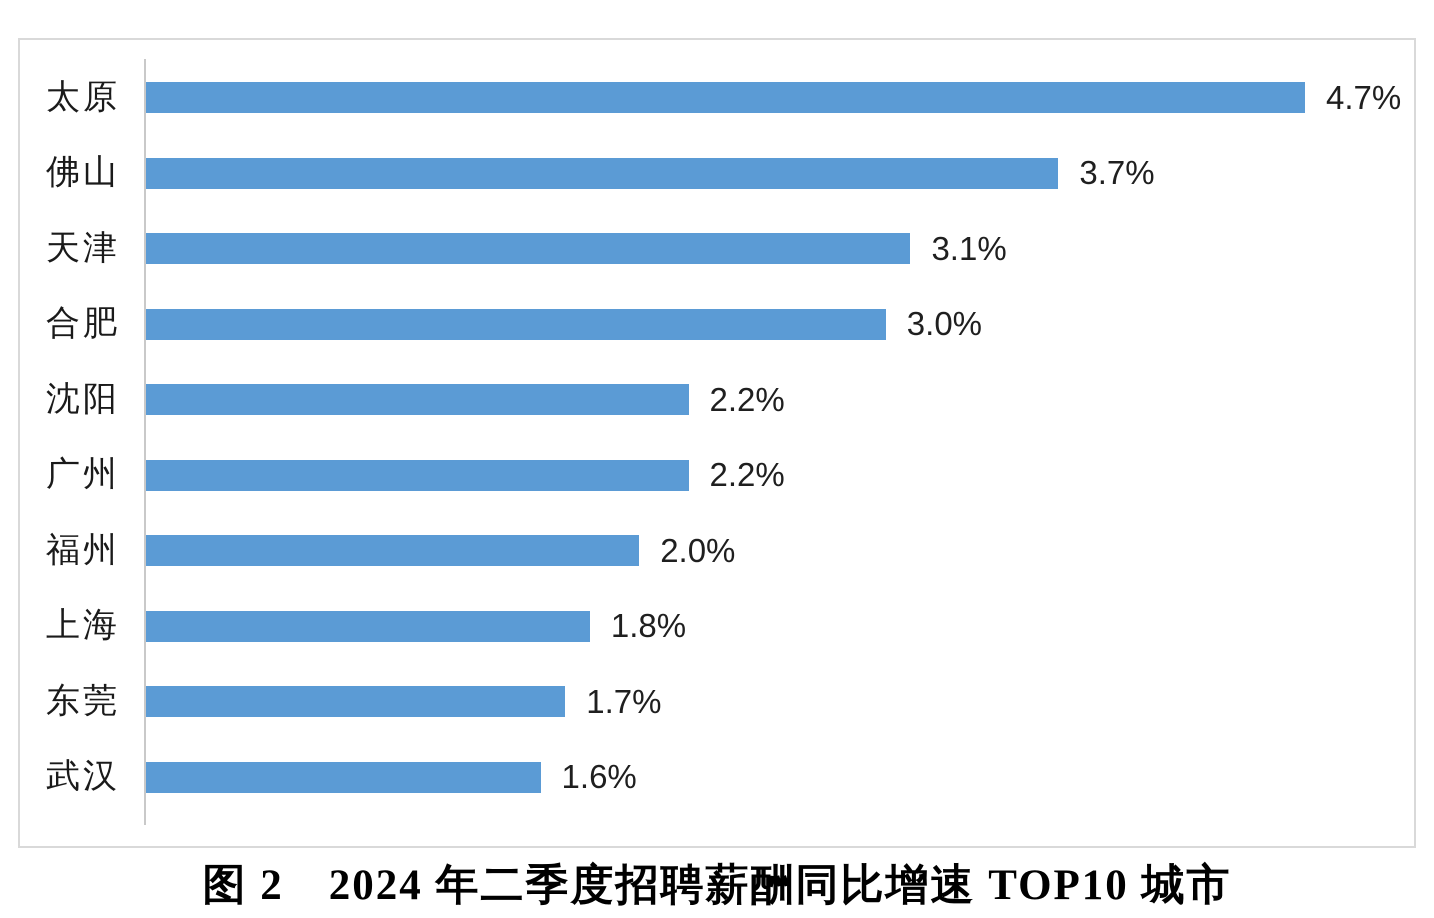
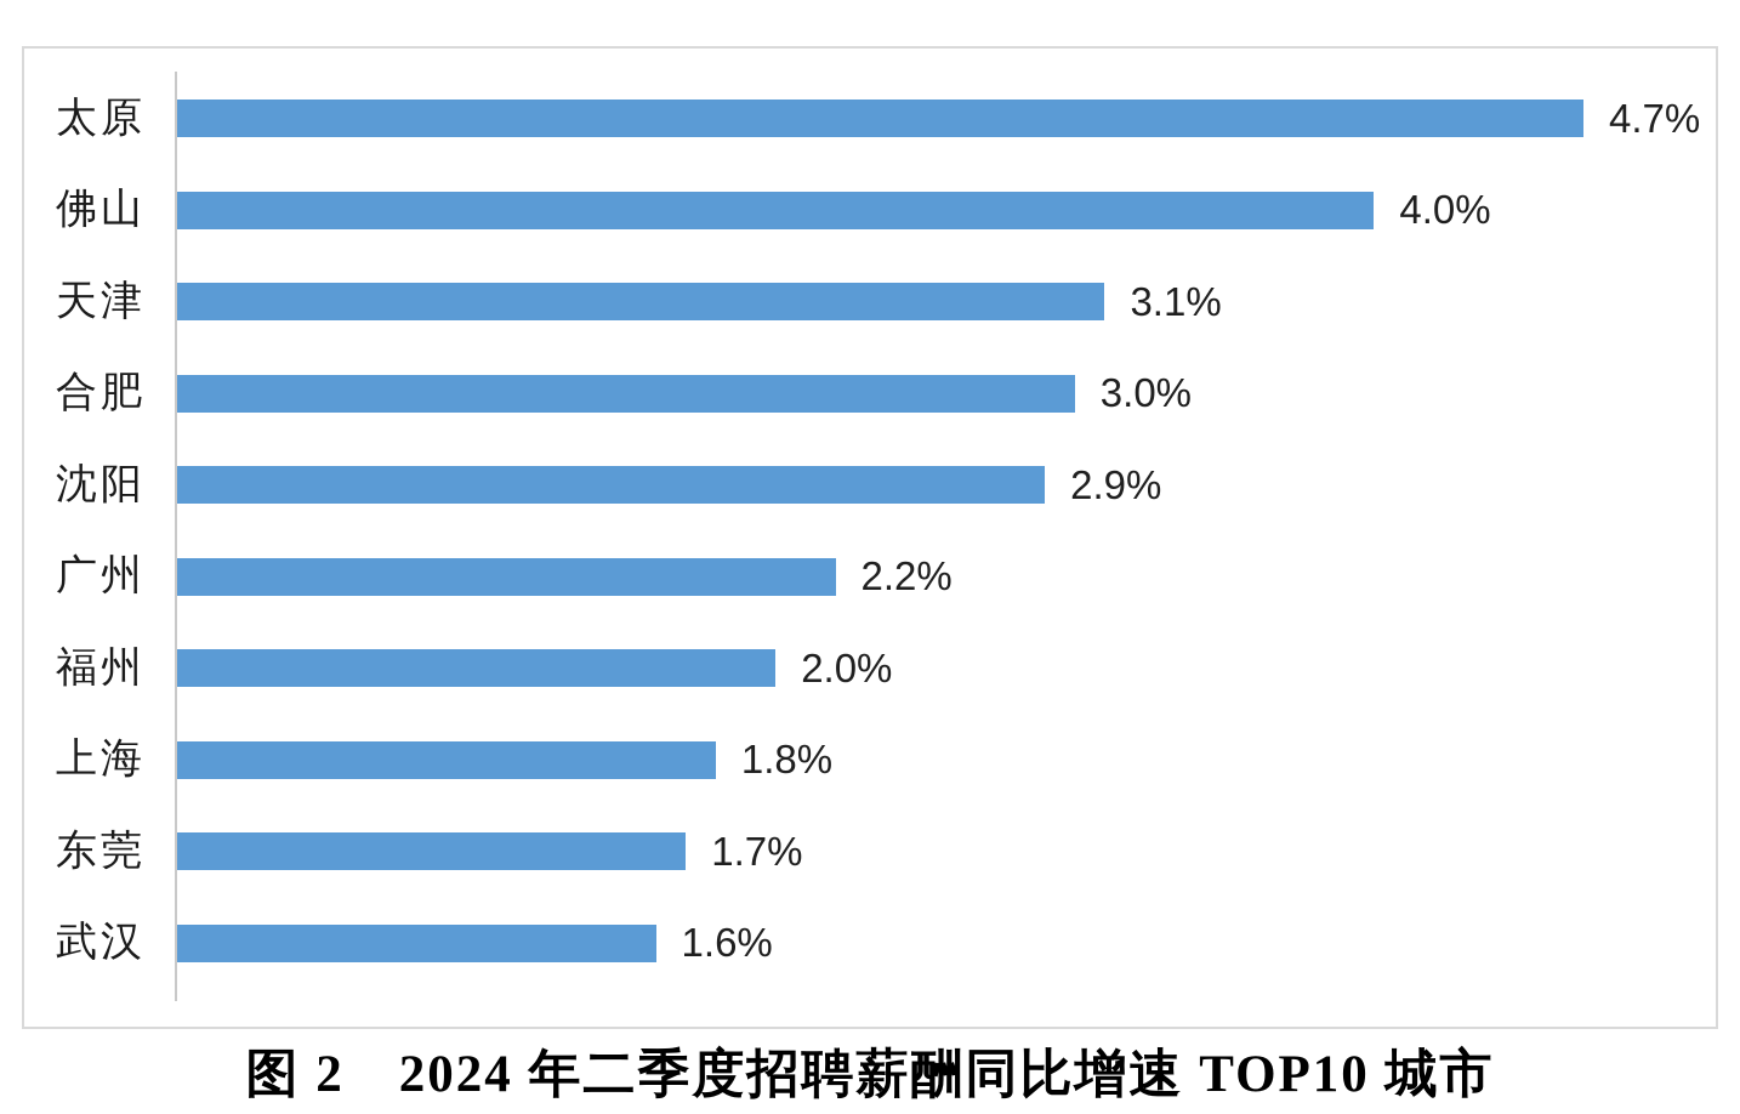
佛山: 3.7% -> 4.0%
沈阳: 2.2% -> 2.9%
